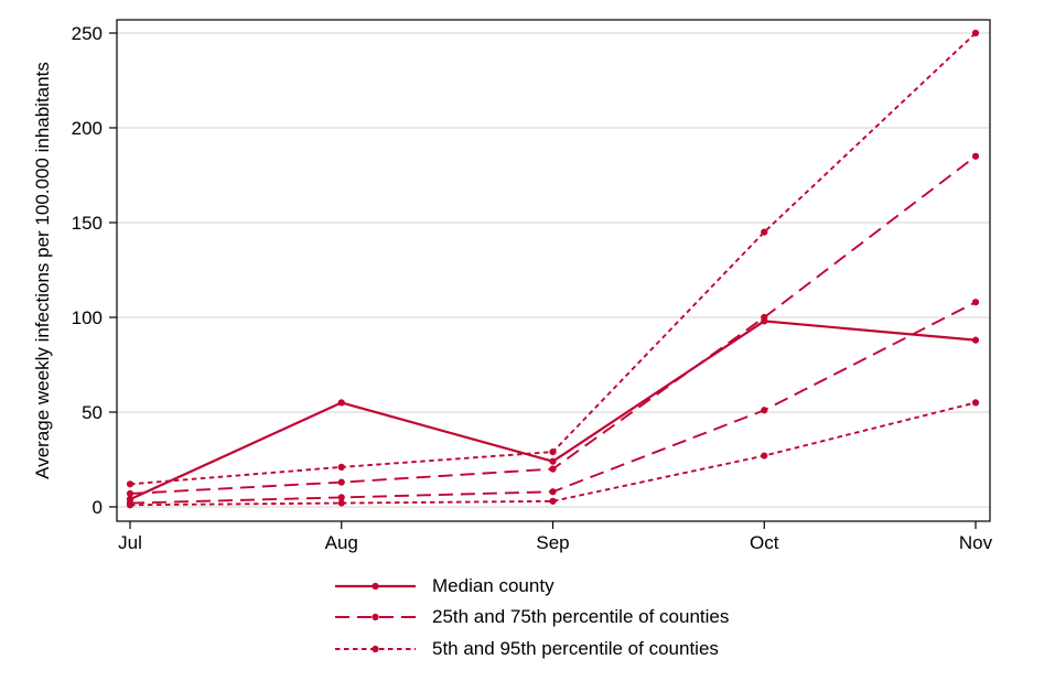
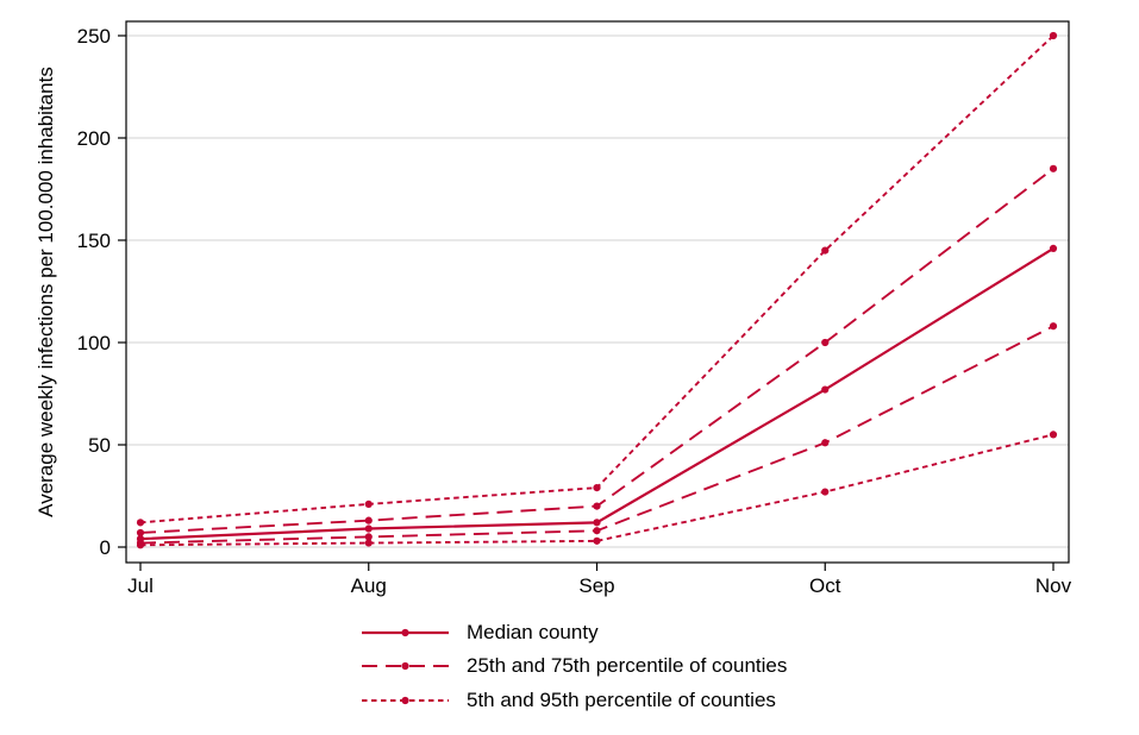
Median county/Aug: 55 -> 9
Median county/Sep: 24 -> 12
Median county/Oct: 98 -> 77
Median county/Nov: 88 -> 146
